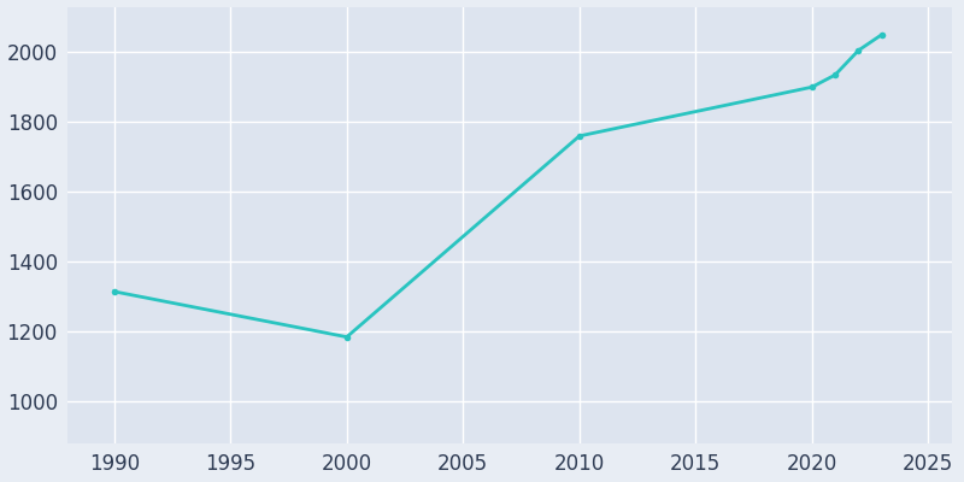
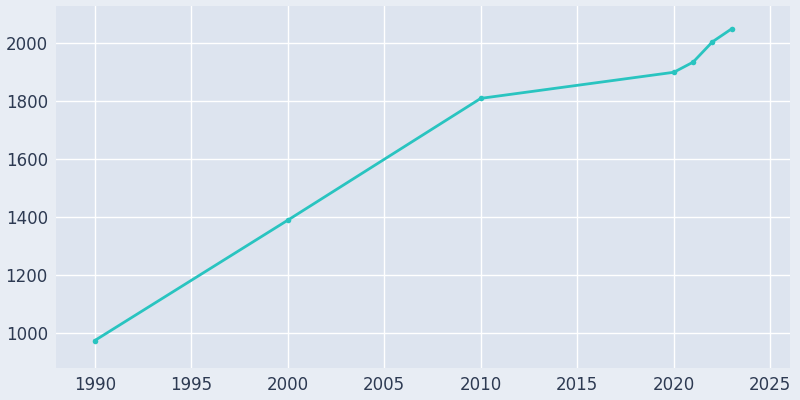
1990: 1315 -> 975
2000: 1185 -> 1390
2010: 1760 -> 1810
